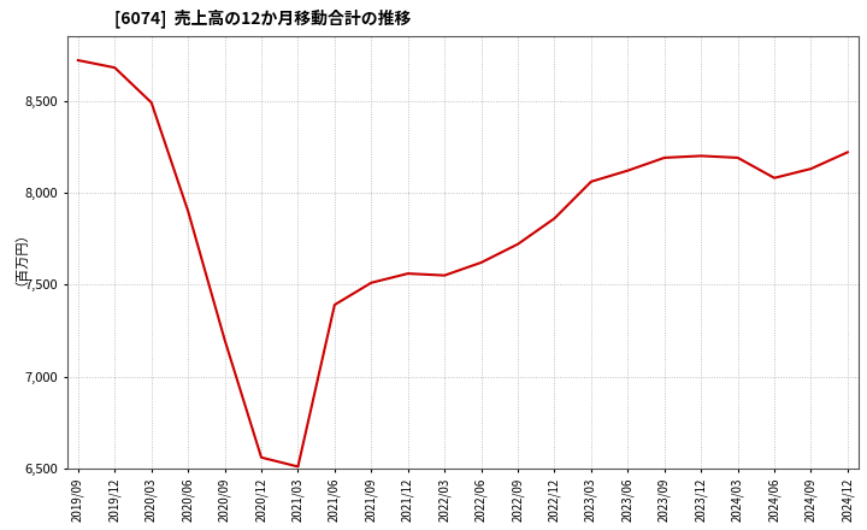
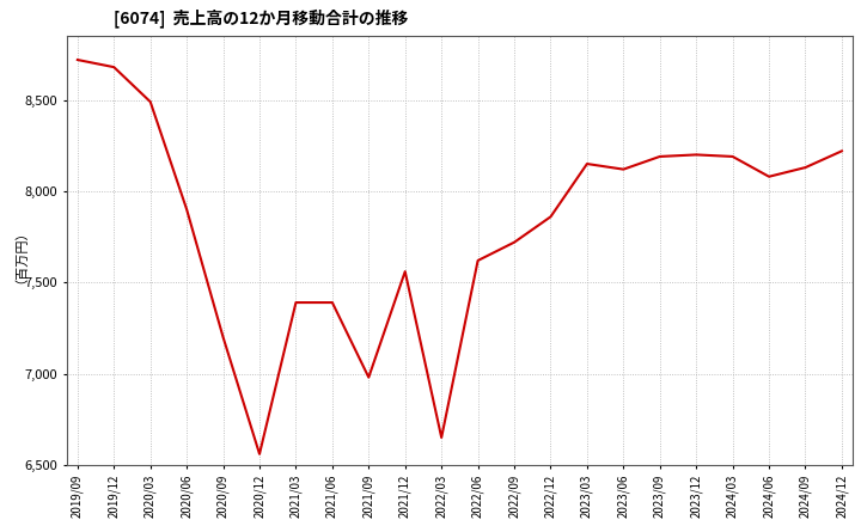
2021/03: 6,510 -> 7,390
2021/09: 7,510 -> 6,980
2022/03: 7,550 -> 6,650
2023/03: 8,060 -> 8,150
